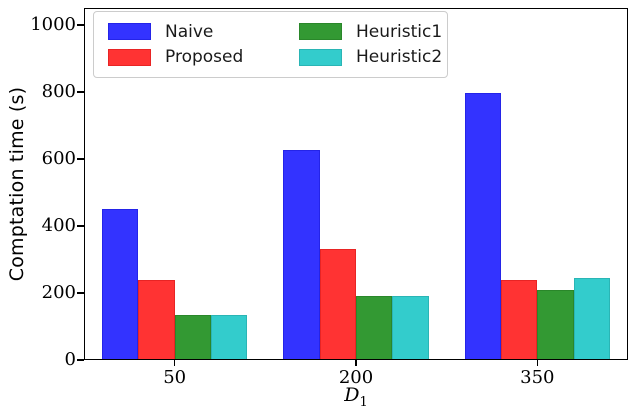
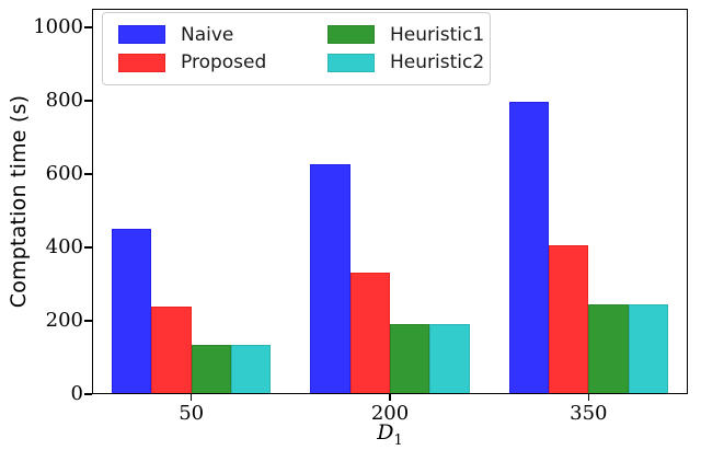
Proposed/350: 240 -> 400
Heuristic1/350: 210 -> 240
